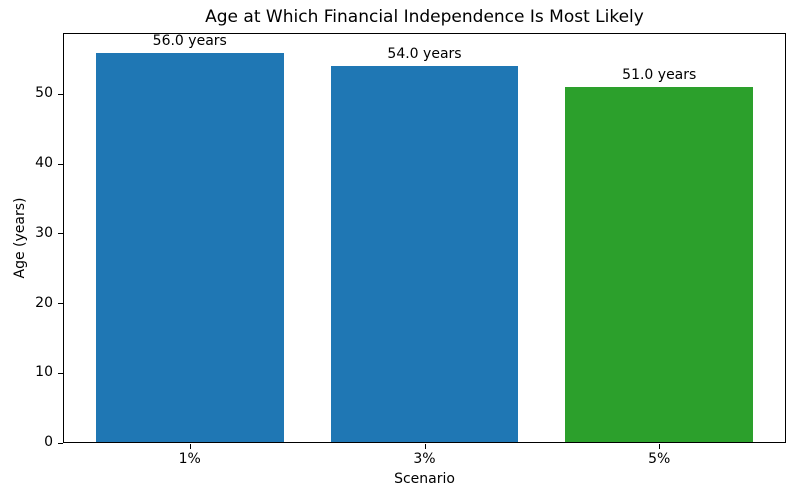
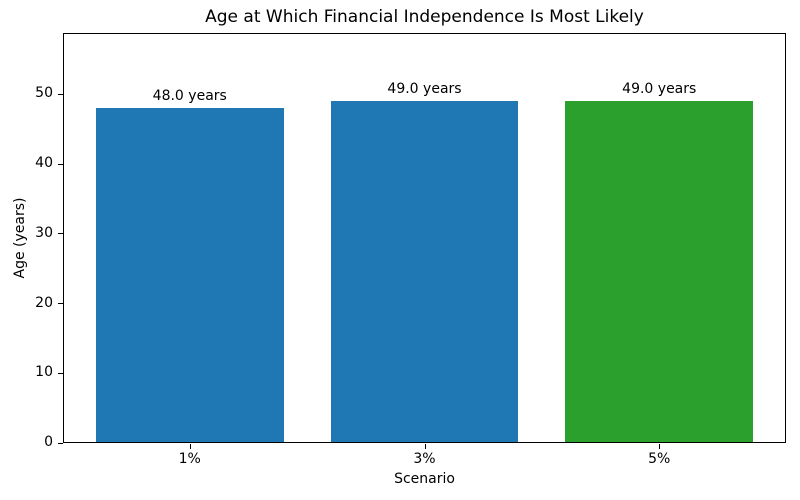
1%: 56.0 -> 48.0
3%: 54.0 -> 49.0
5%: 51.0 -> 49.0
